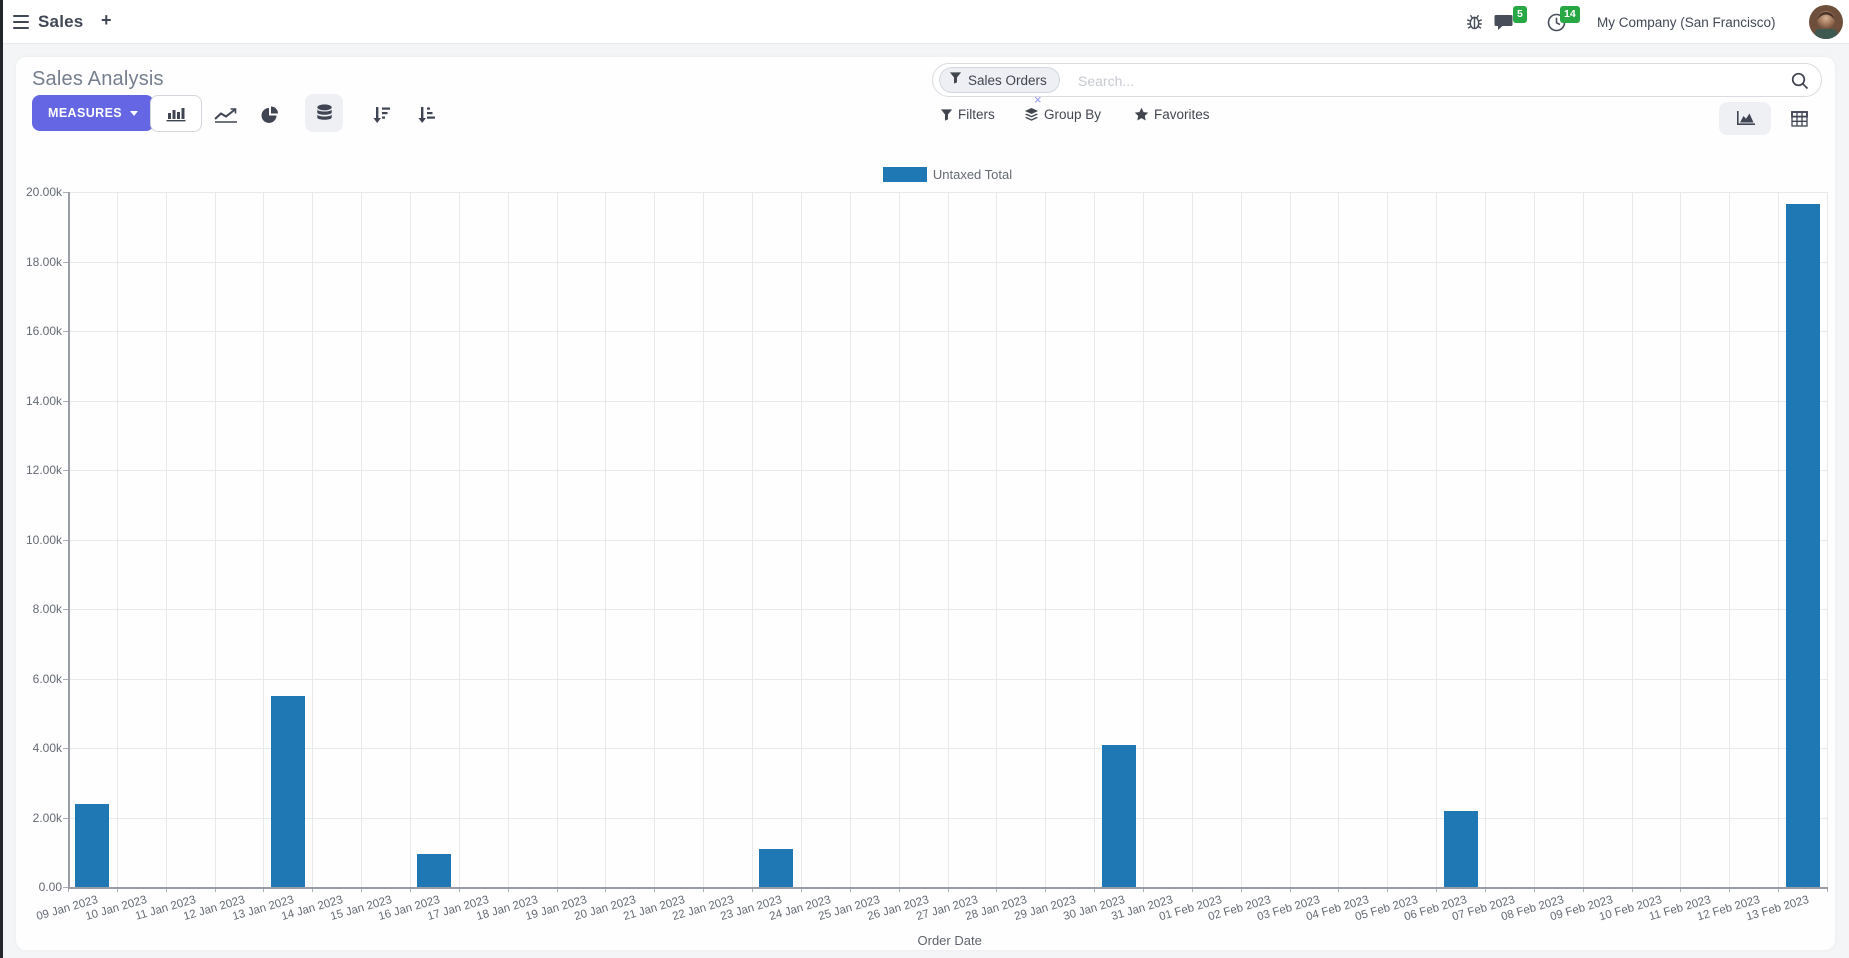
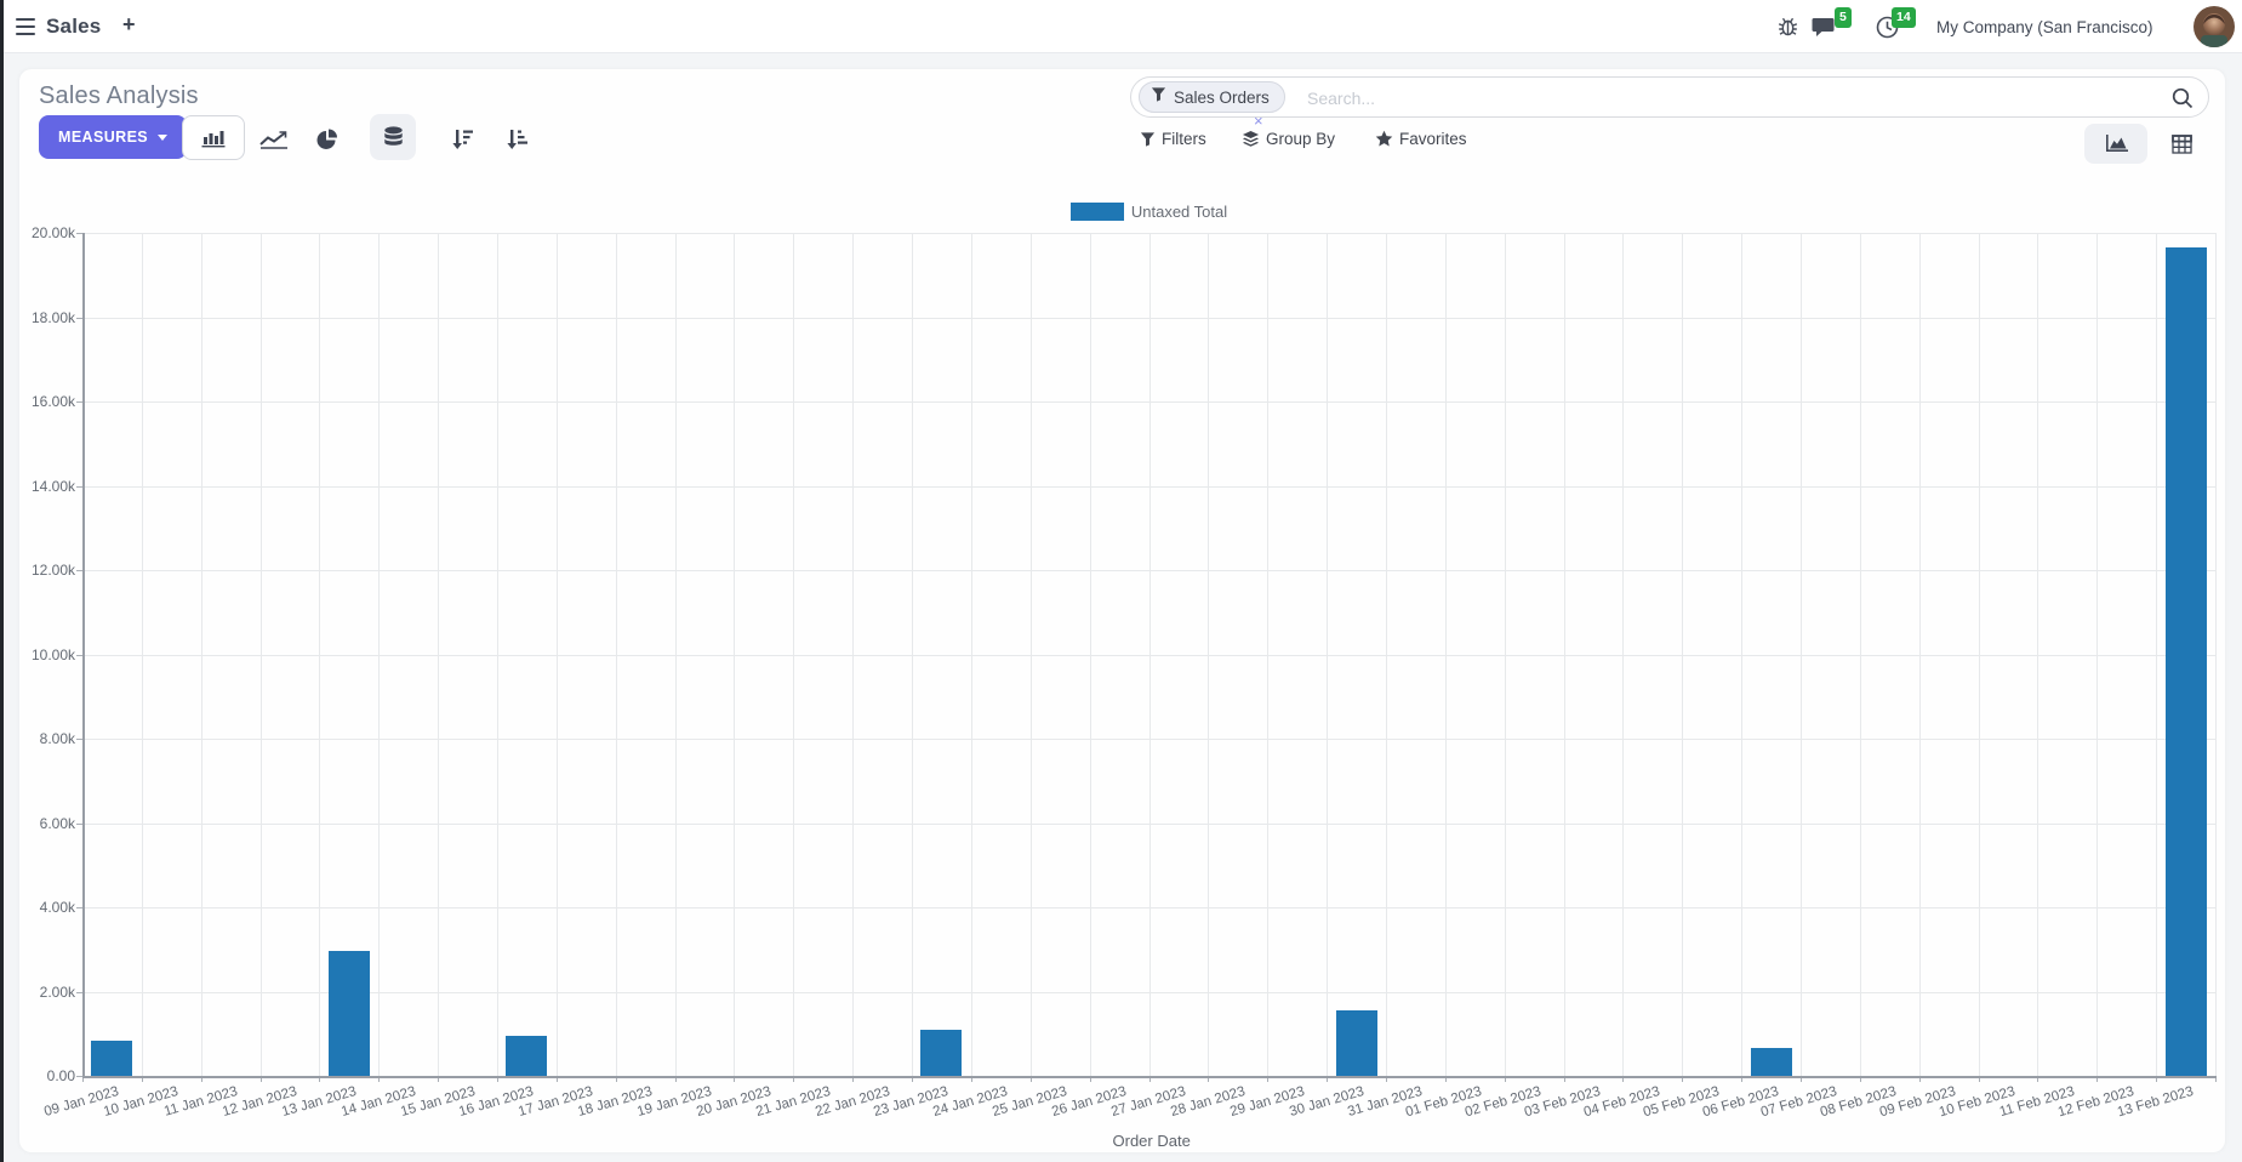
09 Jan 2023: 2.4k -> 0.8k
13 Jan 2023: 5.5k -> 3.0k
30 Jan 2023: 4.1k -> 1.6k
06 Feb 2023: 2.2k -> 0.7k
